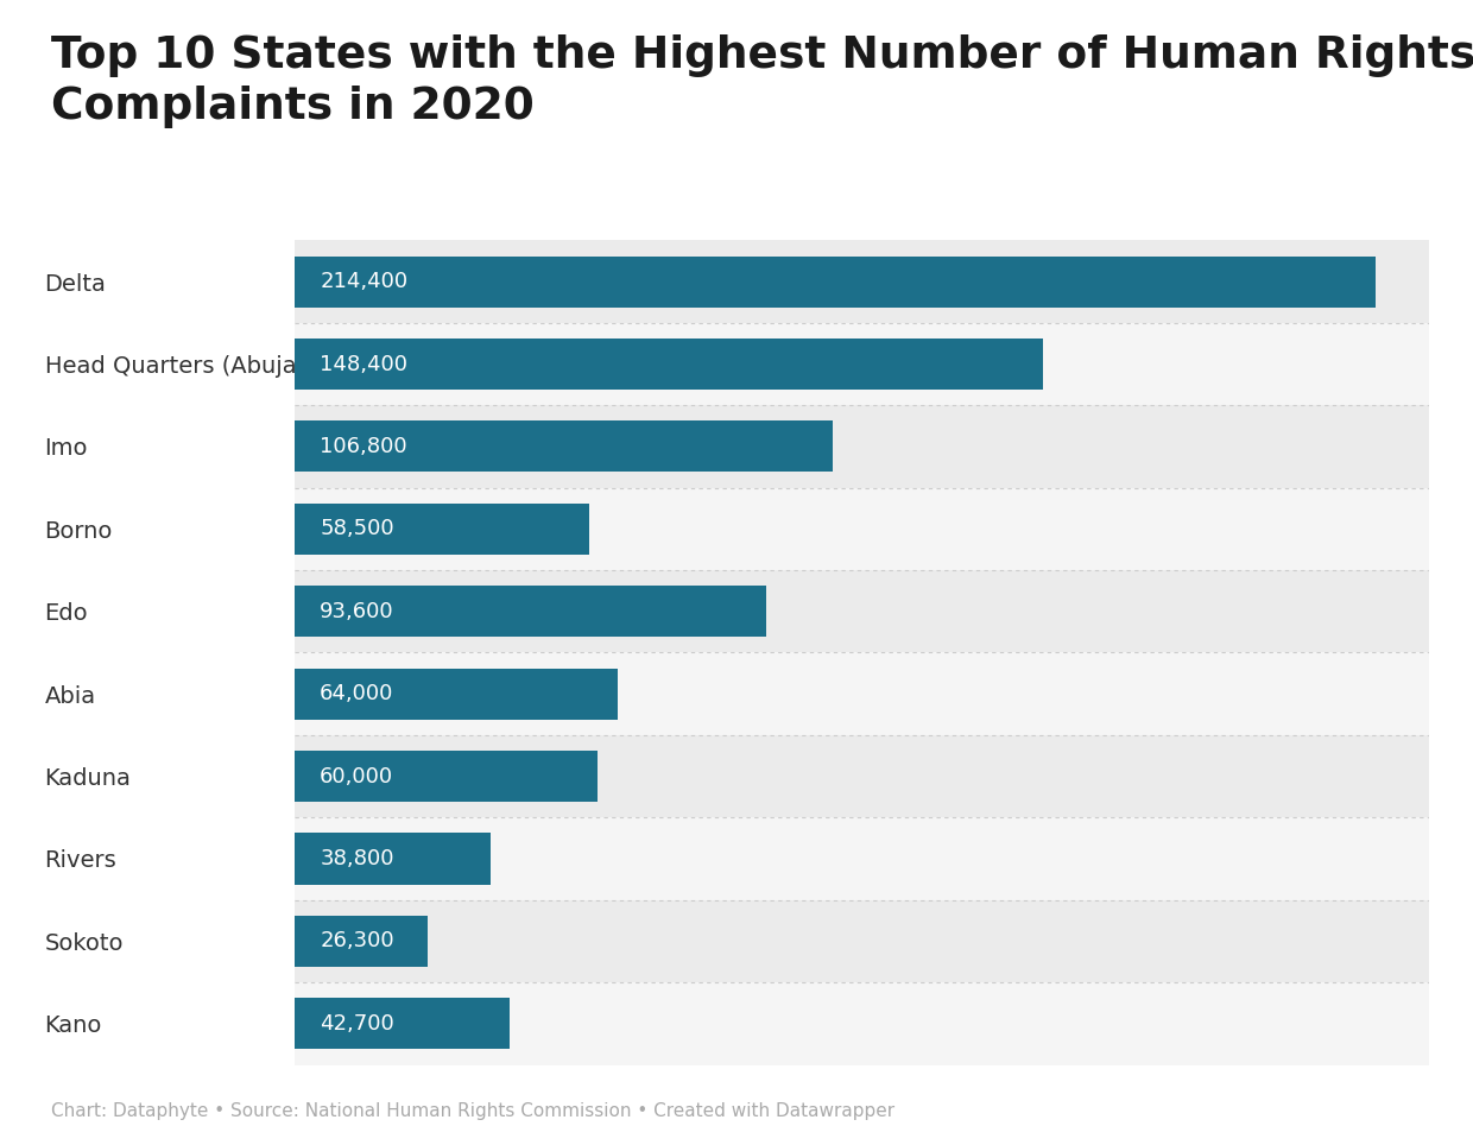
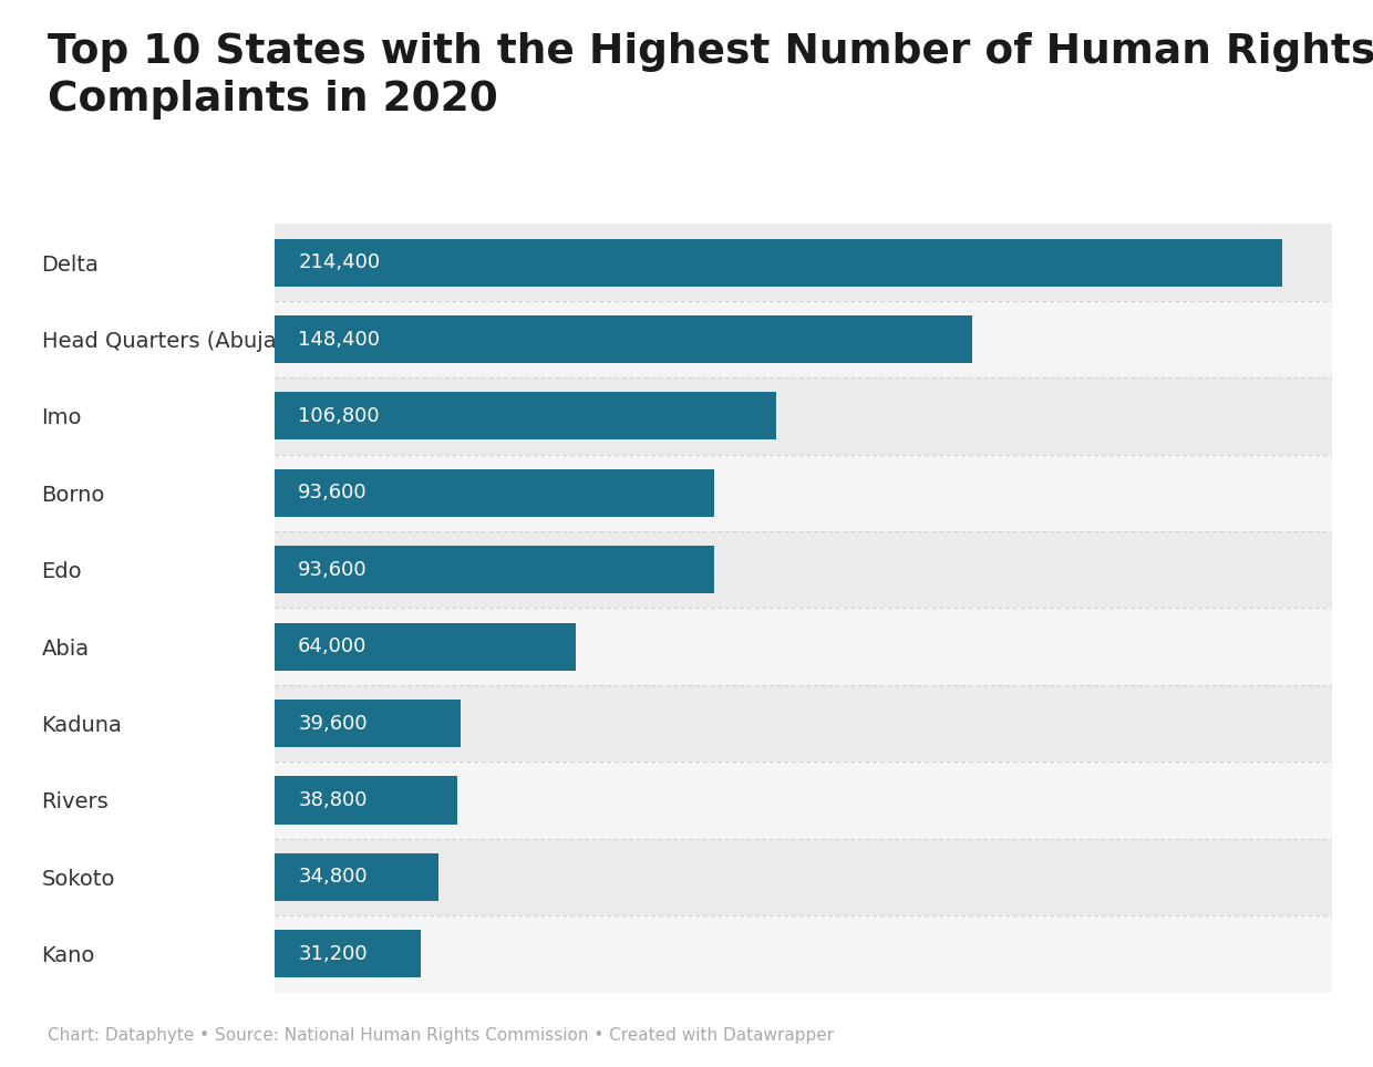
Borno: 58,500 -> 93,600
Kaduna: 60,000 -> 39,600
Sokoto: 26,300 -> 34,800
Kano: 42,700 -> 31,200
